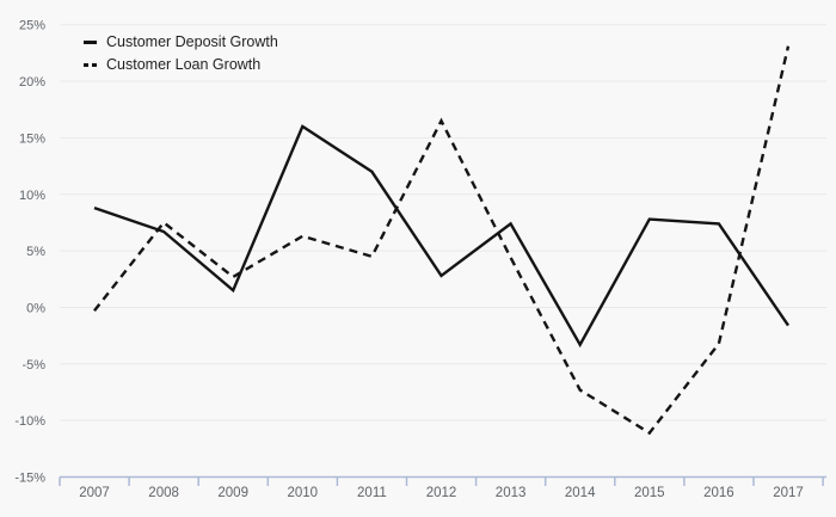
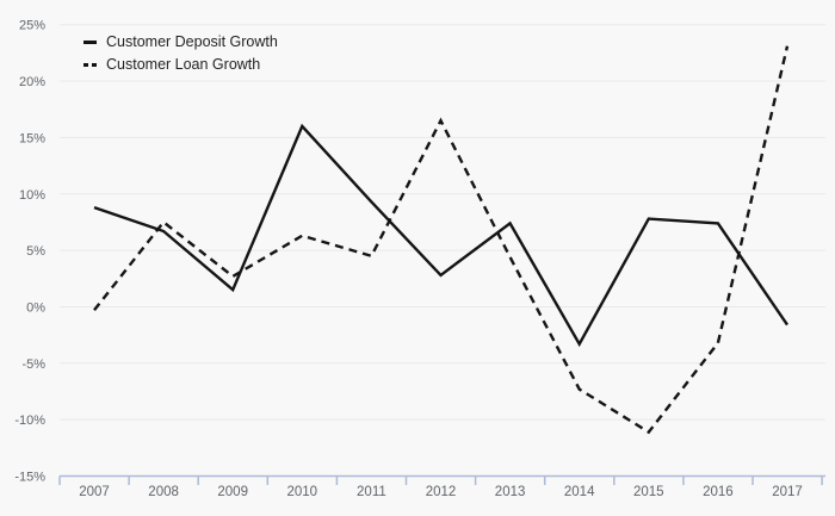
Customer Deposit Growth/2011: 12% -> 9%
